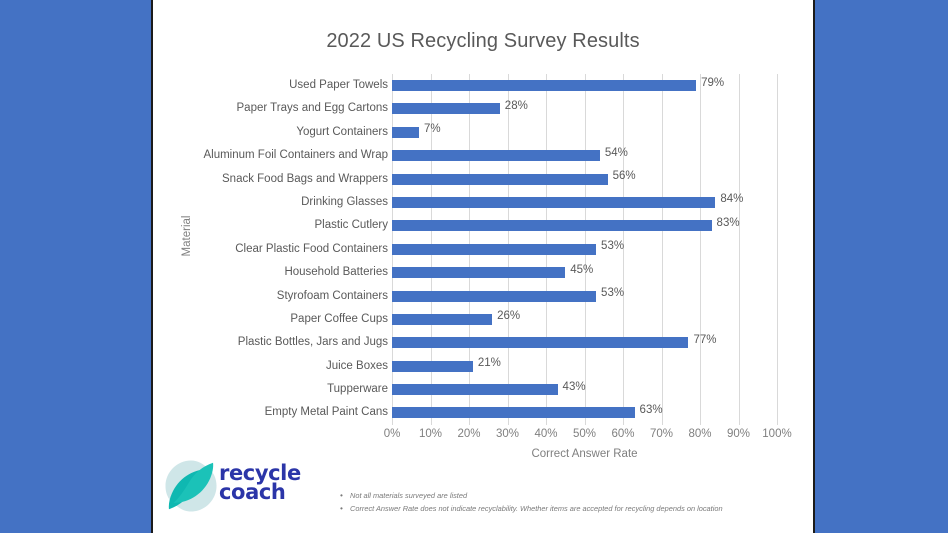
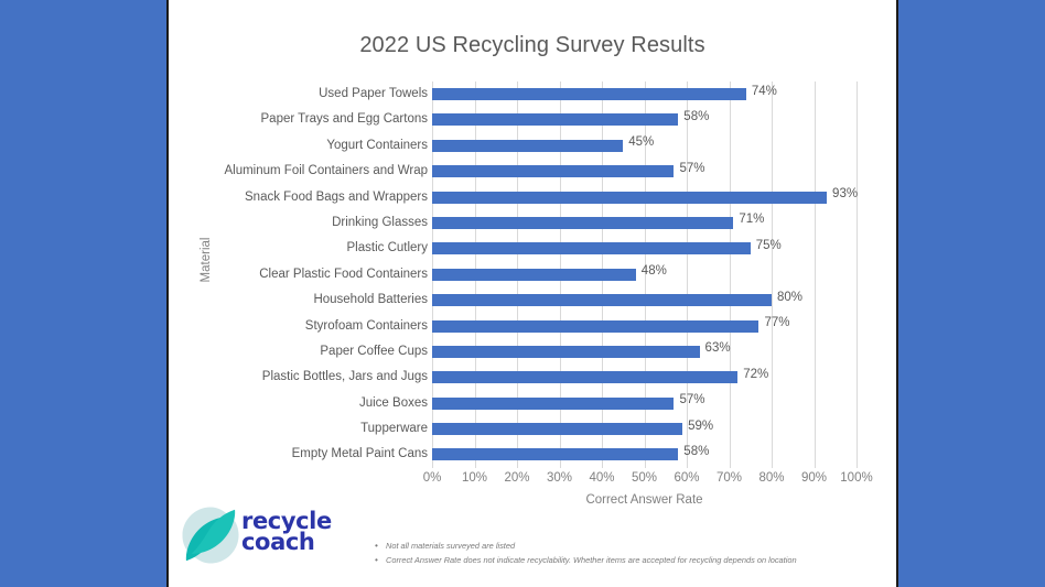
Used Paper Towels: 79% -> 74%
Paper Trays and Egg Cartons: 28% -> 58%
Yogurt Containers: 7% -> 45%
Aluminum Foil Containers and Wrap: 54% -> 57%
Snack Food Bags and Wrappers: 56% -> 93%
Drinking Glasses: 84% -> 71%
Plastic Cutlery: 83% -> 75%
Clear Plastic Food Containers: 53% -> 48%
Household Batteries: 45% -> 80%
Styrofoam Containers: 53% -> 77%
Paper Coffee Cups: 26% -> 63%
Plastic Bottles, Jars and Jugs: 77% -> 72%
Juice Boxes: 21% -> 57%
Tupperware: 43% -> 59%
Empty Metal Paint Cans: 63% -> 58%
